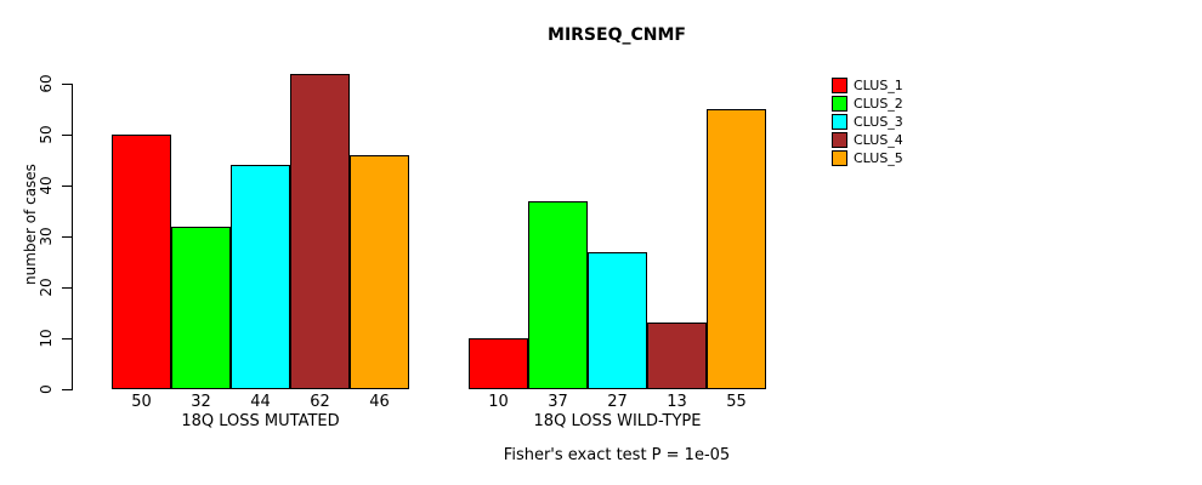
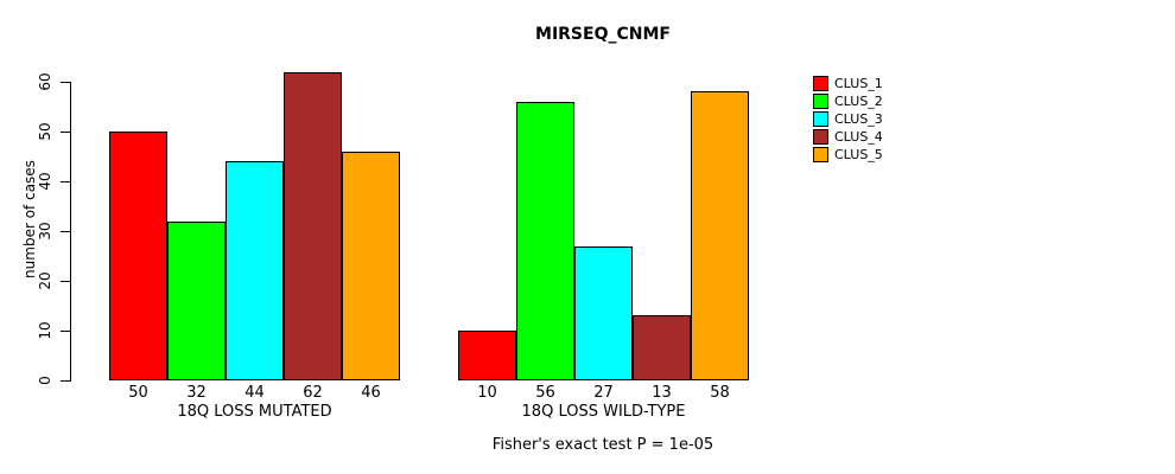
CLUS_2/18Q LOSS WILD-TYPE: 37 -> 56
CLUS_5/18Q LOSS WILD-TYPE: 55 -> 58
